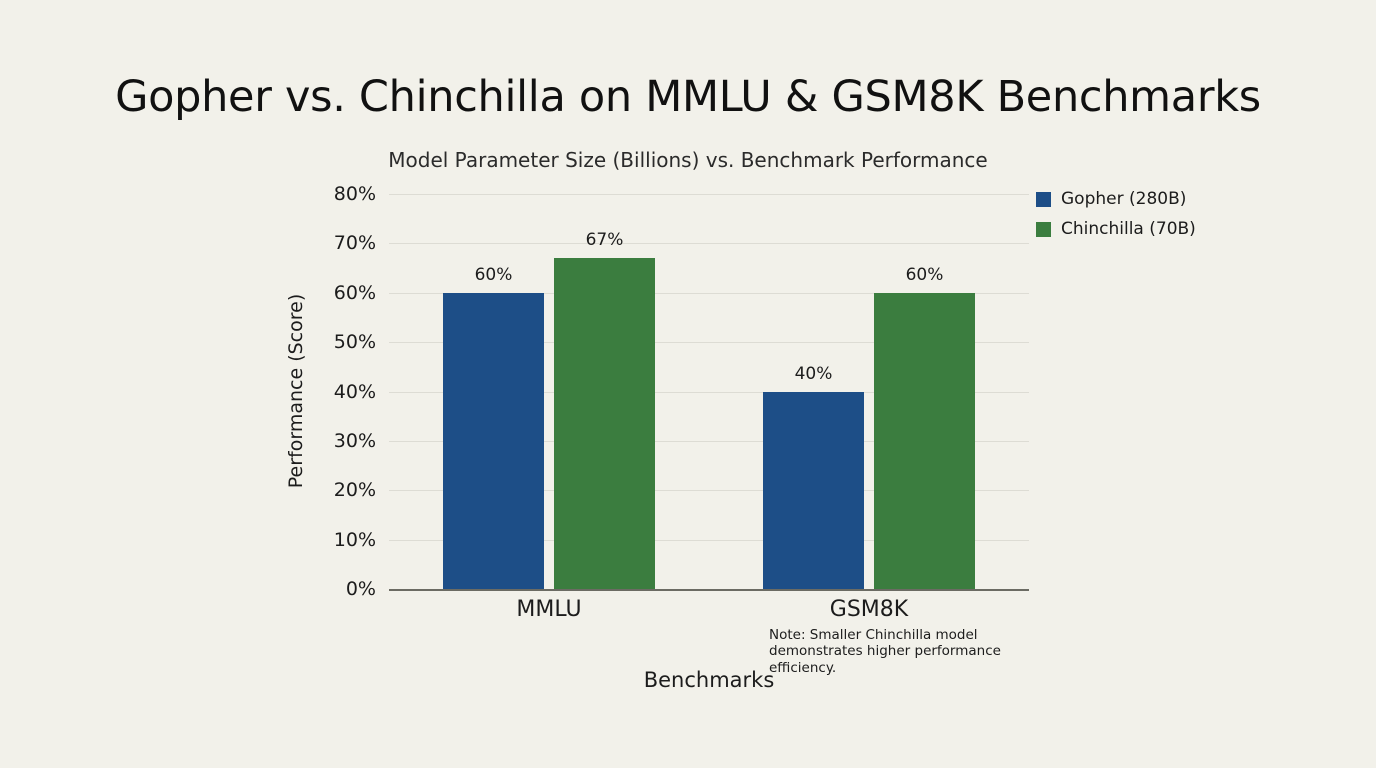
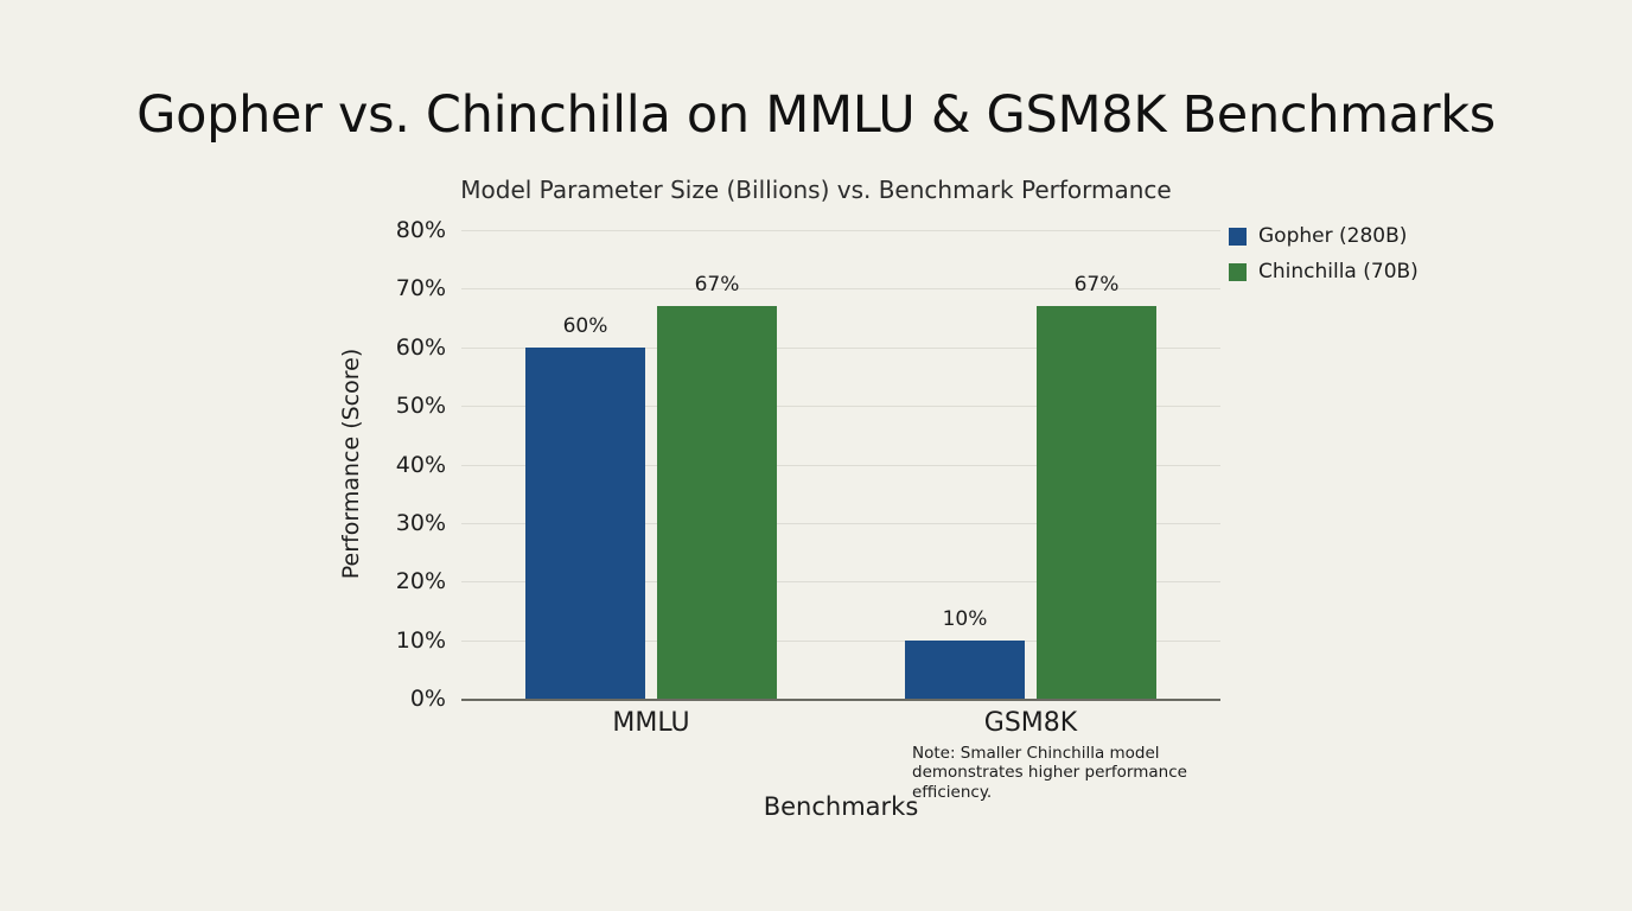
Gopher (280B)/GSM8K: 40% -> 10%
Chinchilla (70B)/GSM8K: 60% -> 67%
